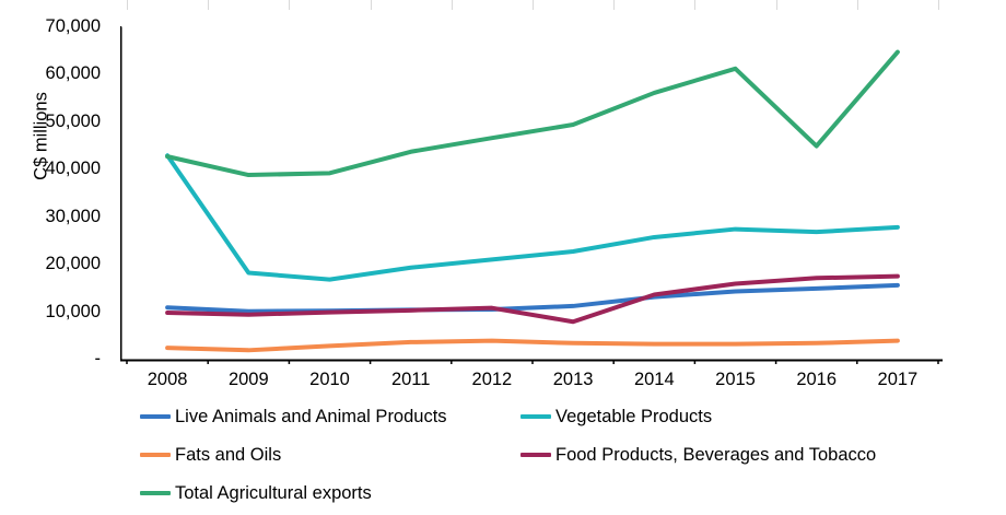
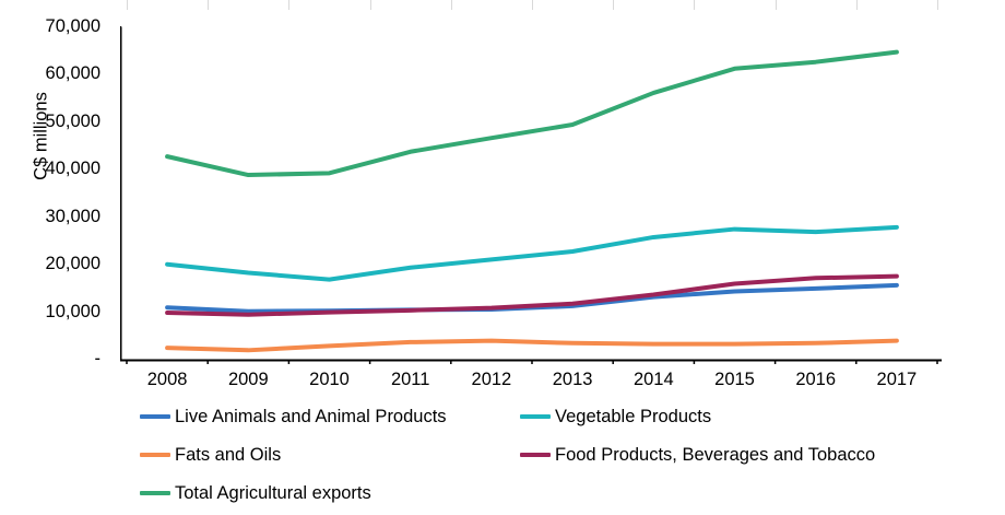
Vegetable Products/2008: 43000 -> 20000
Food Products, Beverages and Tobacco/2013: 8000 -> 12000
Total Agricultural exports/2016: 45000 -> 63000
